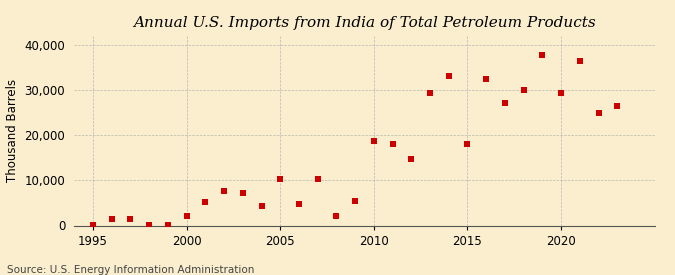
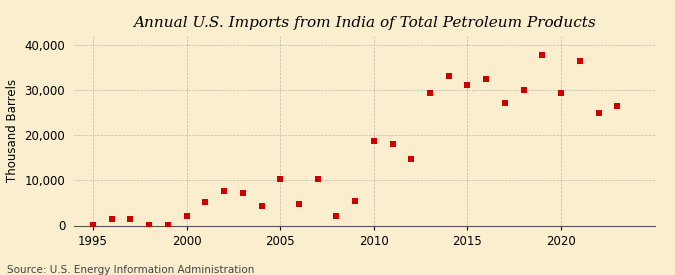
2015: 18,000 -> 31,200
